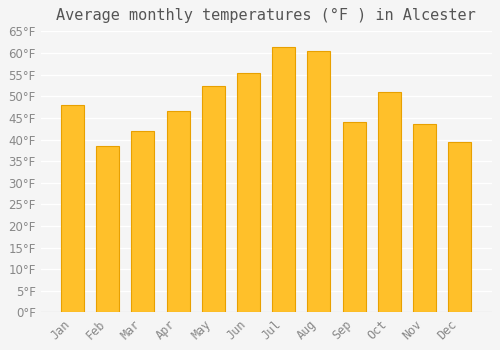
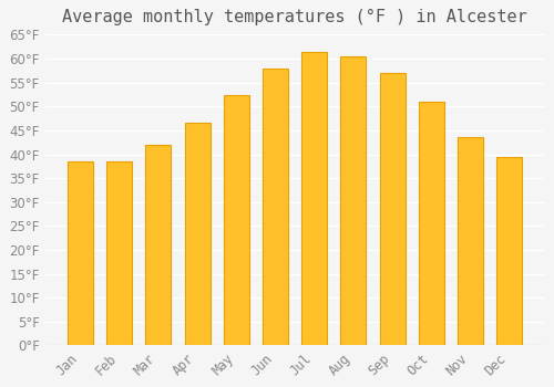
Jan: 48.0°F -> 38.5°F
Jun: 55.5°F -> 58.0°F
Sep: 44.0°F -> 57.0°F
